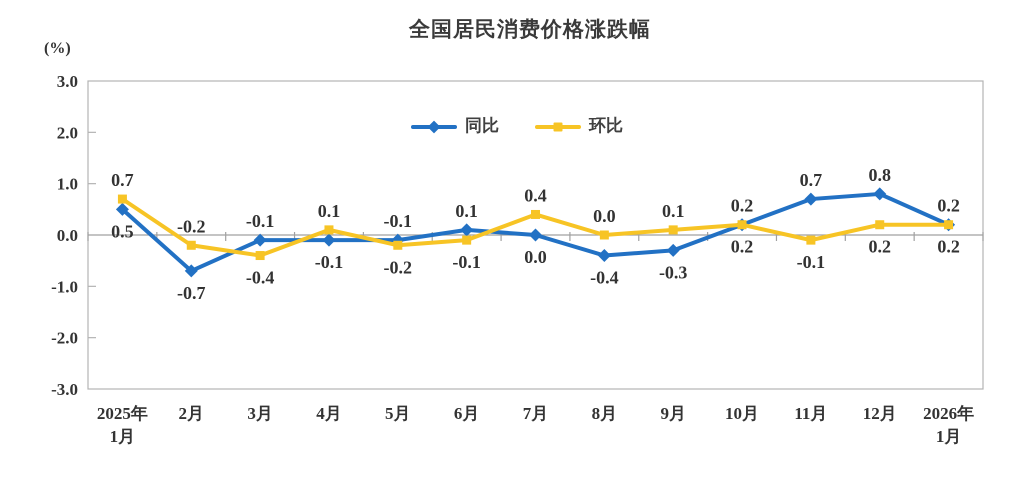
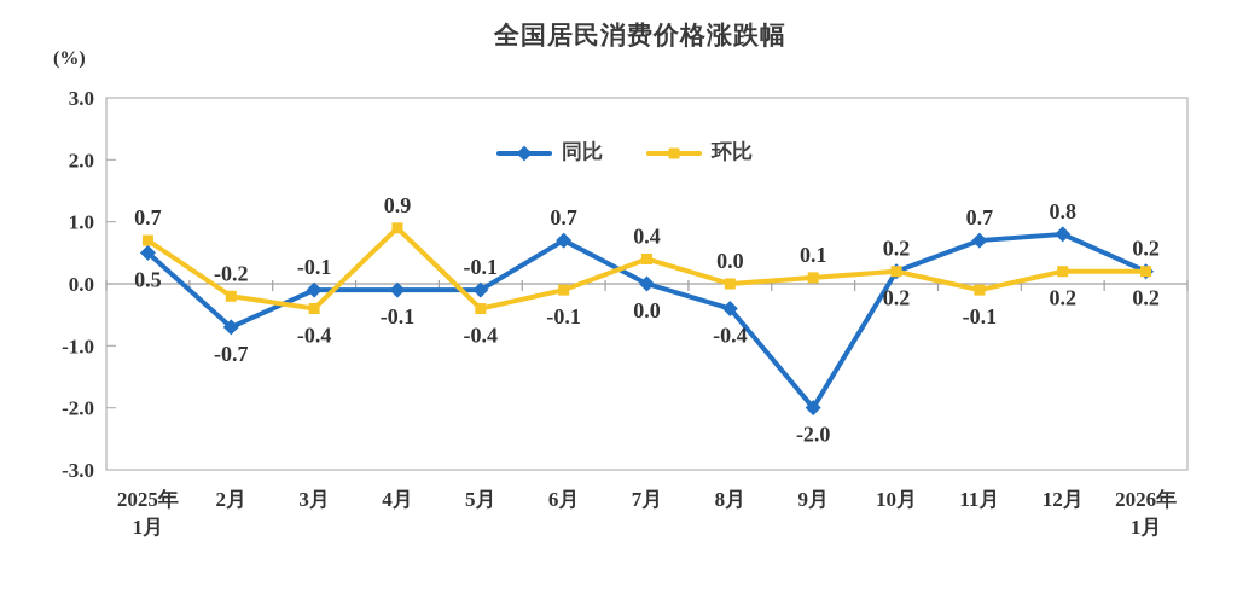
环比/4月: 0.1 -> 0.9
环比/5月: -0.2 -> -0.4
同比/6月: 0.1 -> 0.7
同比/9月: -0.3 -> -2.0
